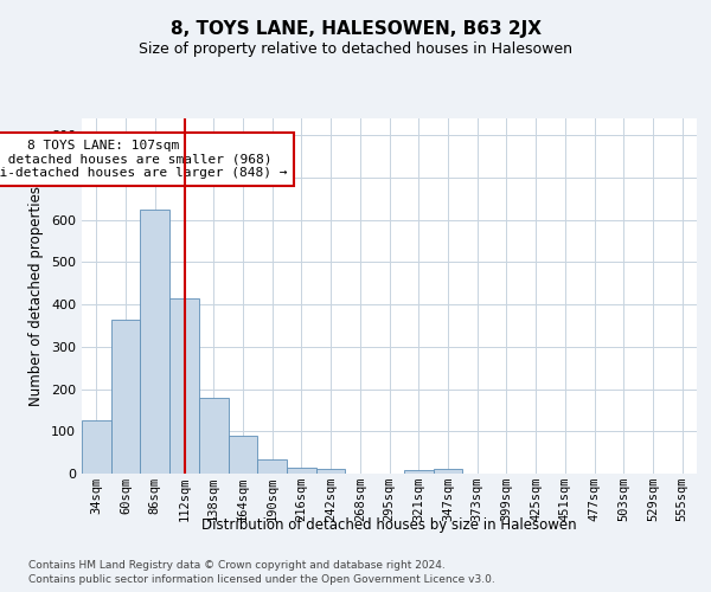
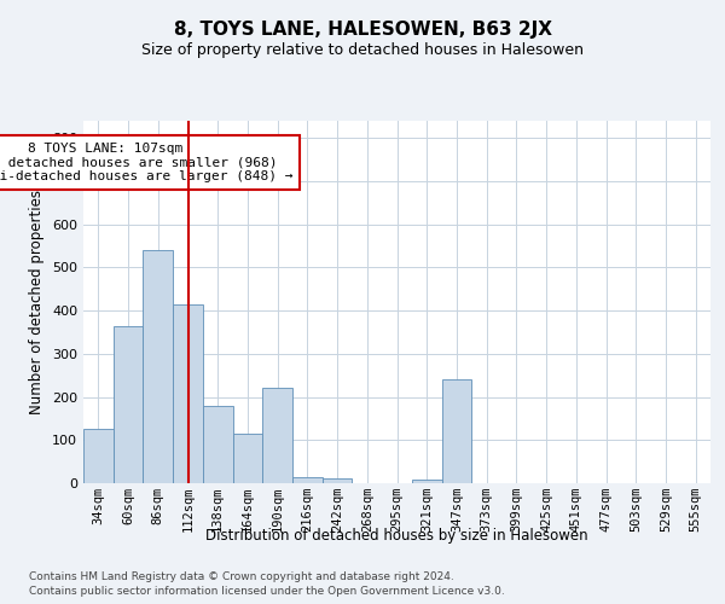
86sqm: 625 -> 540
164sqm: 90 -> 115
190sqm: 33 -> 220
347sqm: 10 -> 240
